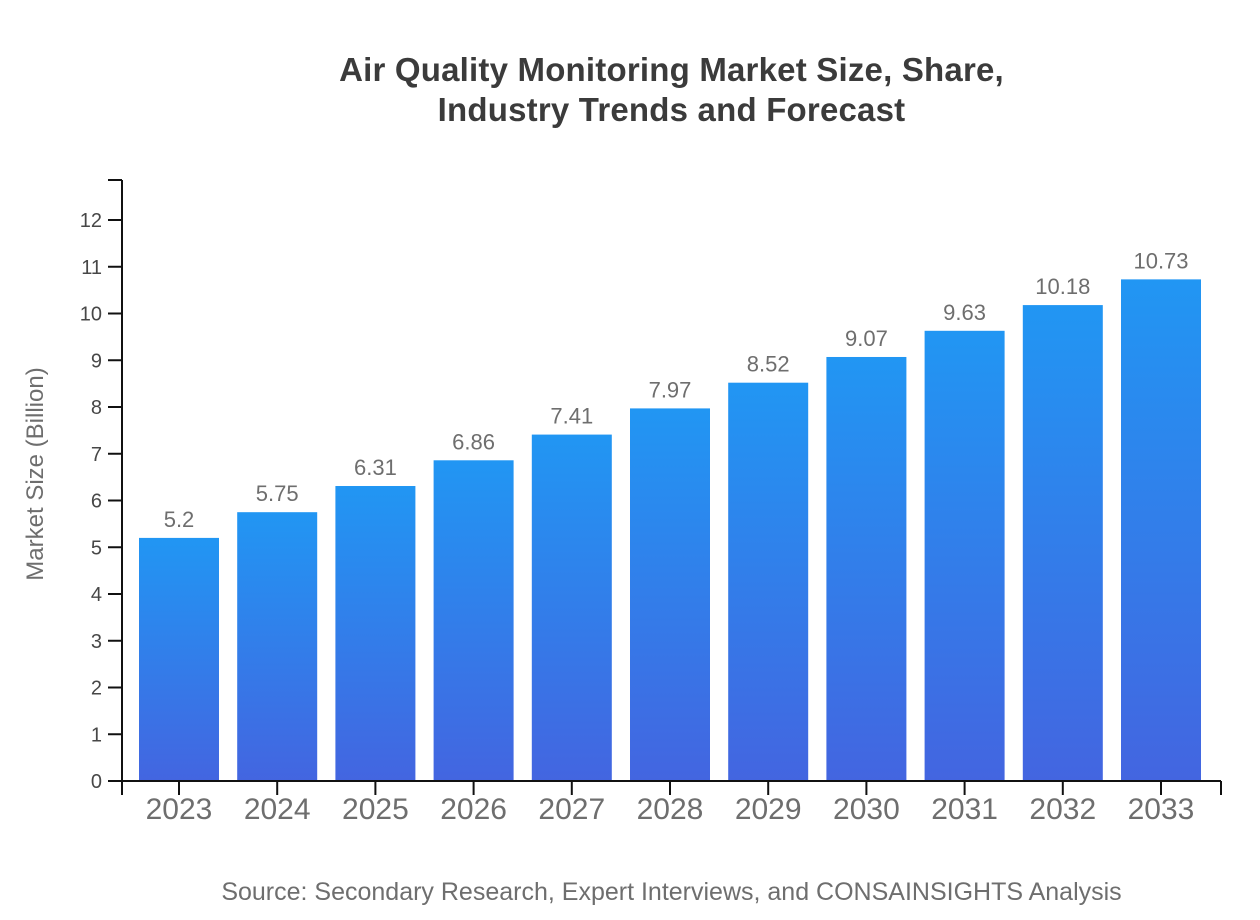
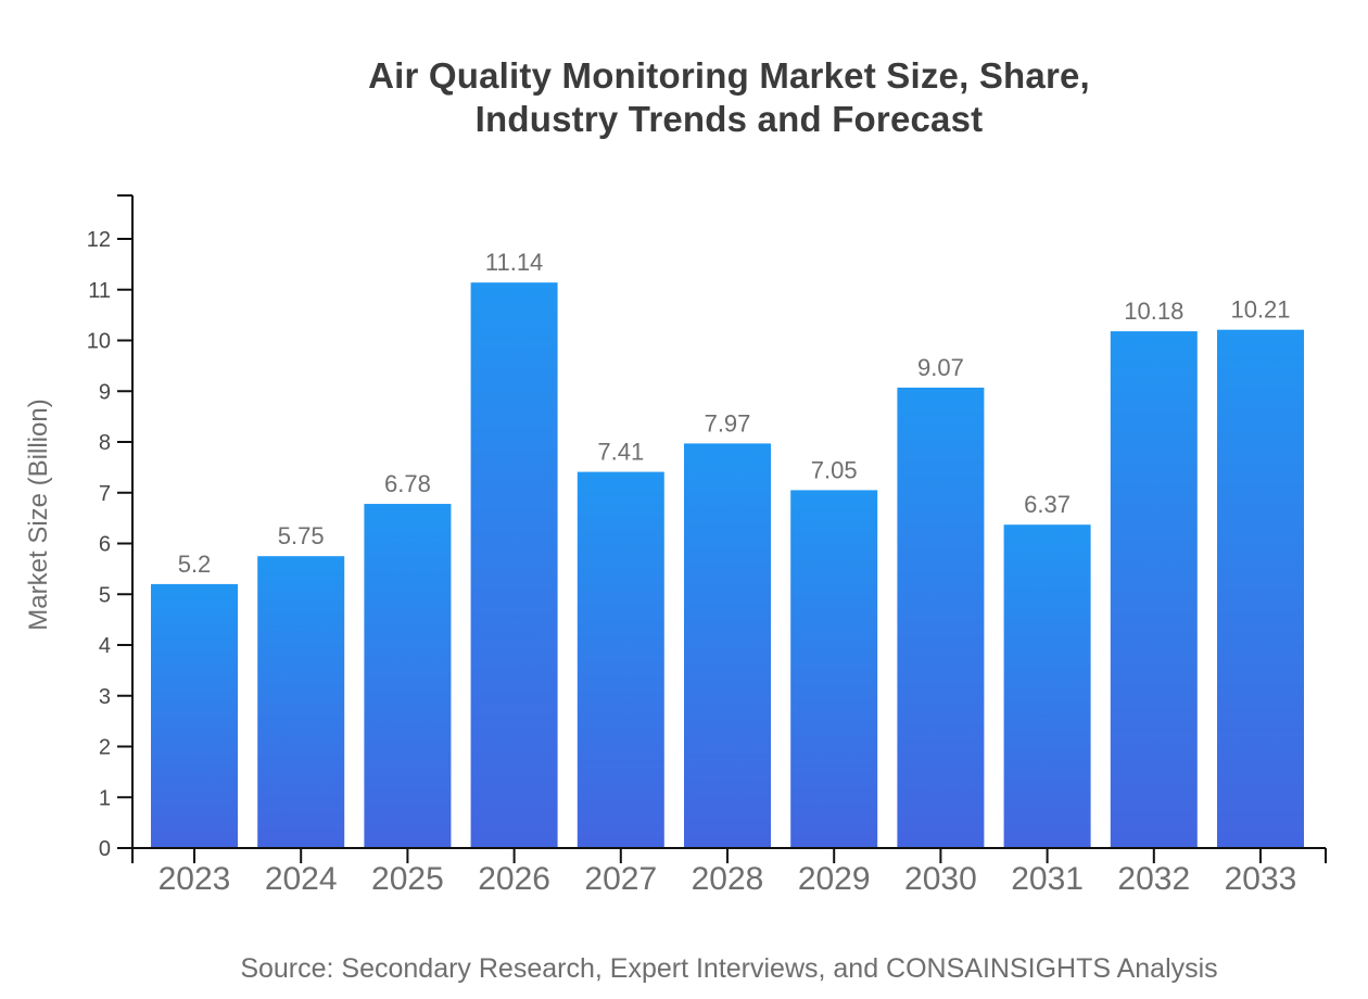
2025: 6.31 -> 6.78
2026: 6.86 -> 11.14
2029: 8.52 -> 7.05
2031: 9.63 -> 6.37
2033: 10.73 -> 10.21
